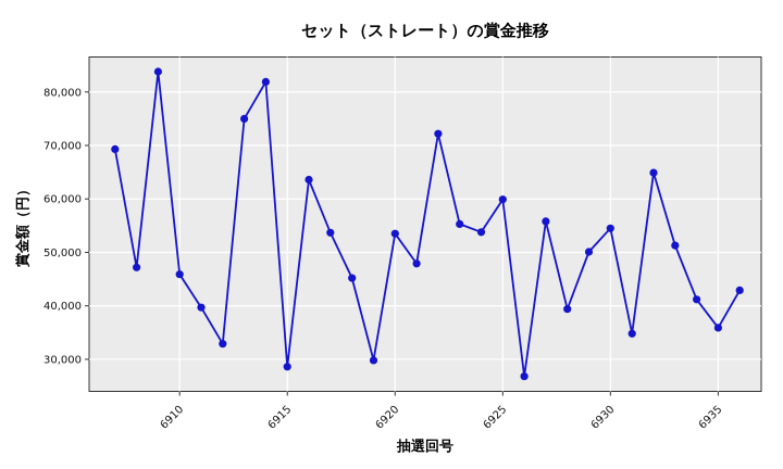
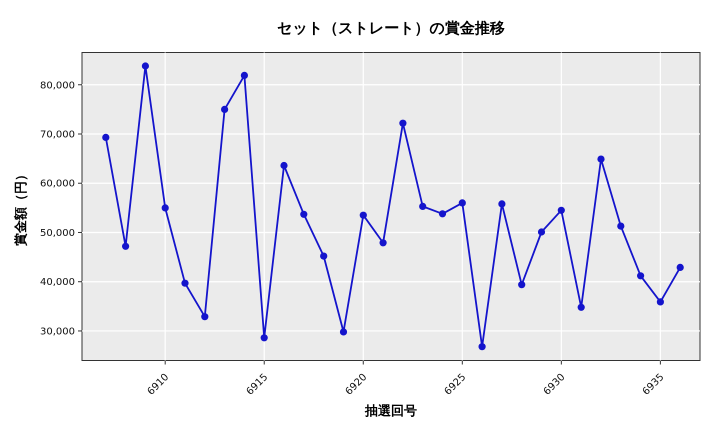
6910: 46000 -> 55000
6925: 60000 -> 56000
